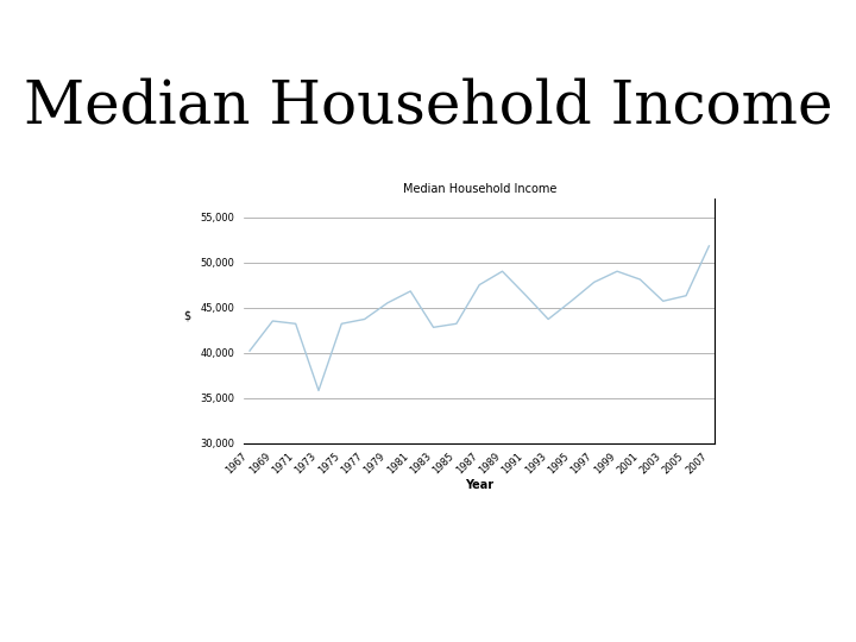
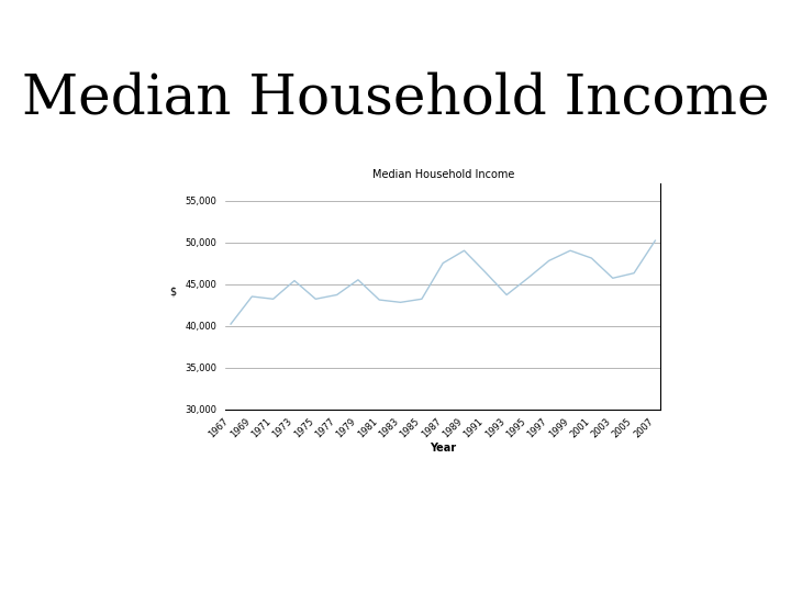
1973: 35,800 -> 45,400
1981: 46,800 -> 43,100
2007: 51,800 -> 50,200
